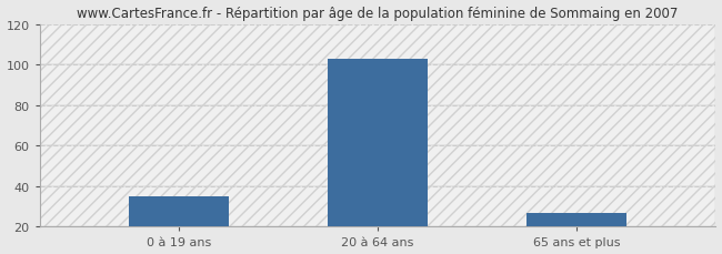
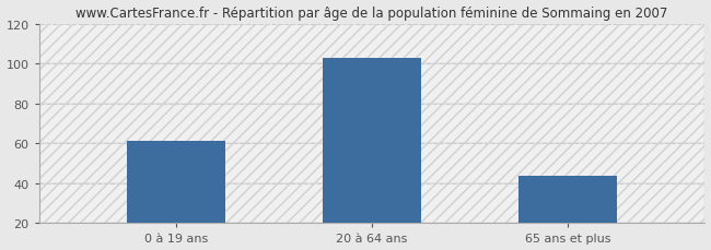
0 à 19 ans: 35 -> 61
65 ans et plus: 27 -> 44
